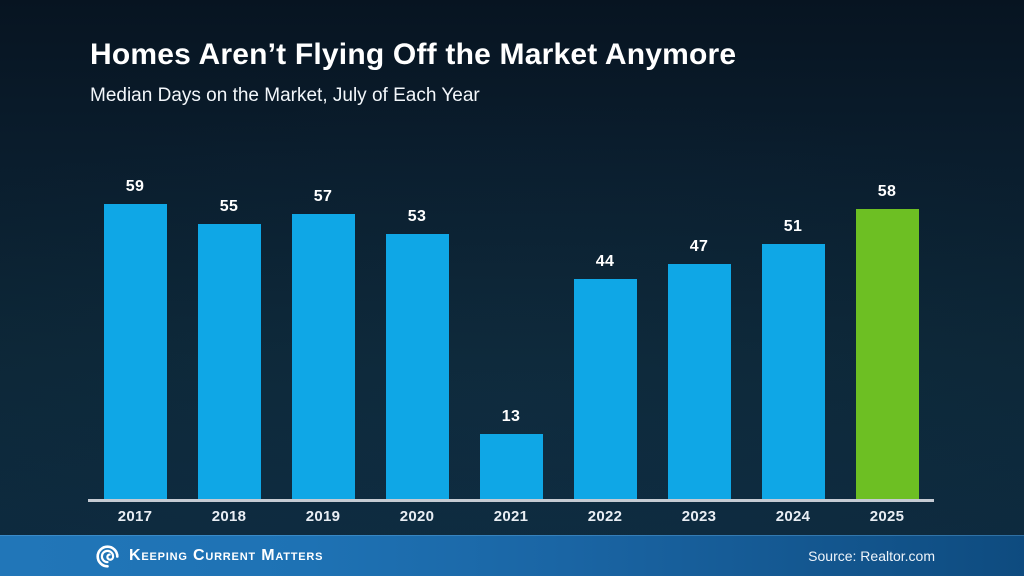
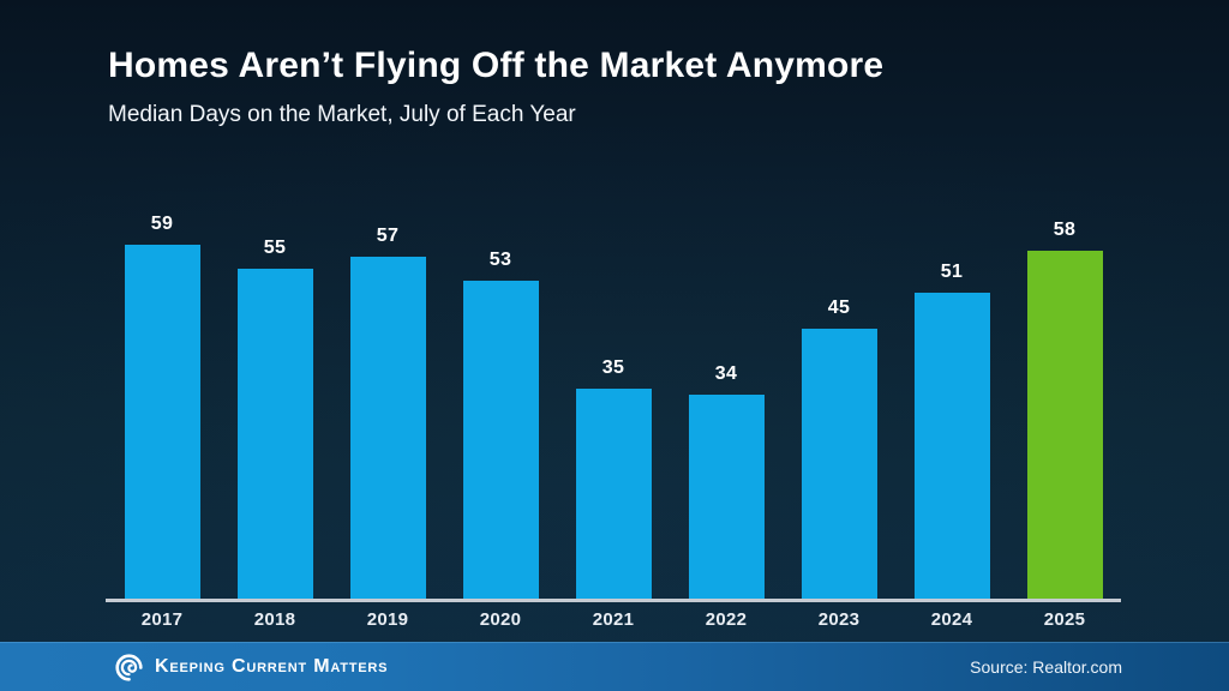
2021: 13 -> 35
2022: 44 -> 34
2023: 47 -> 45
